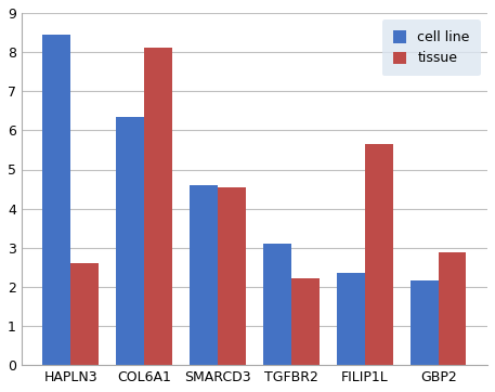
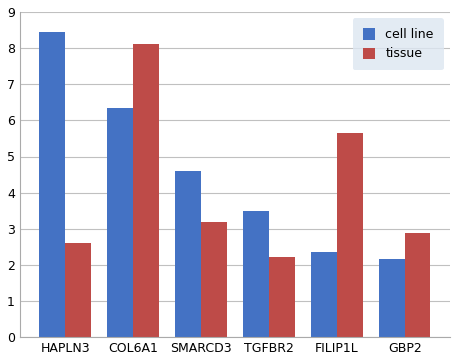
tissue/SMARCD3: 4.55 -> 3.20
cell line/TGFBR2: 3.10 -> 3.50
